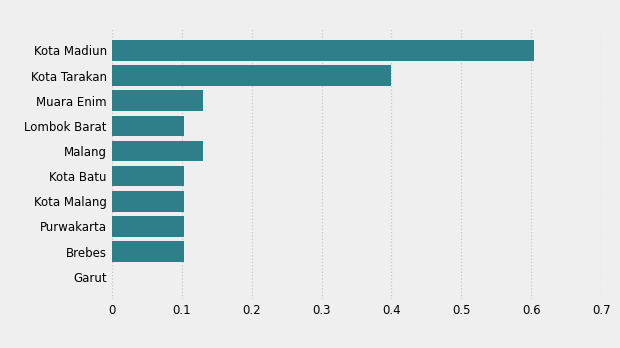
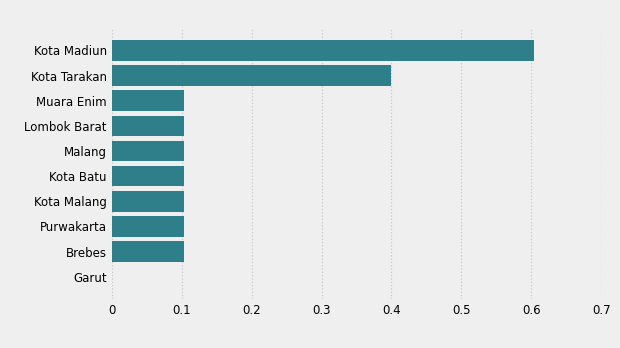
Muara Enim: 0.130 -> 0.103
Malang: 0.130 -> 0.103
